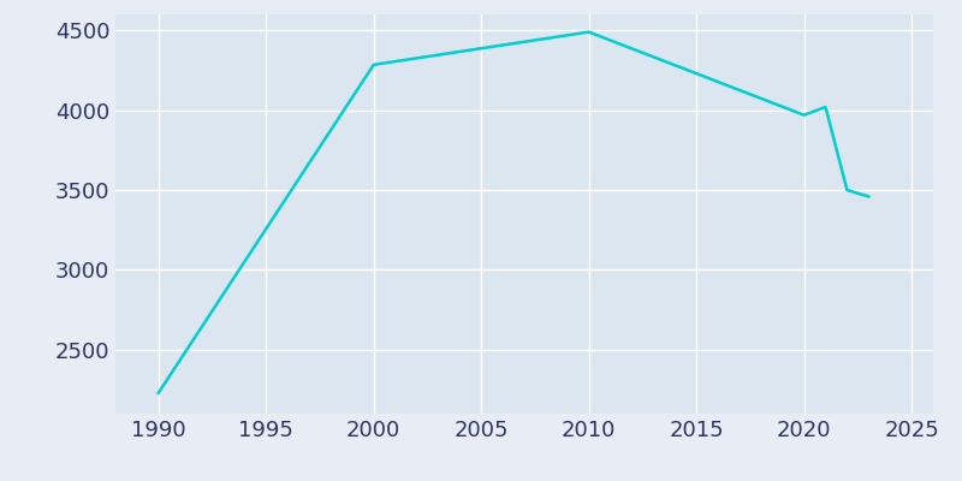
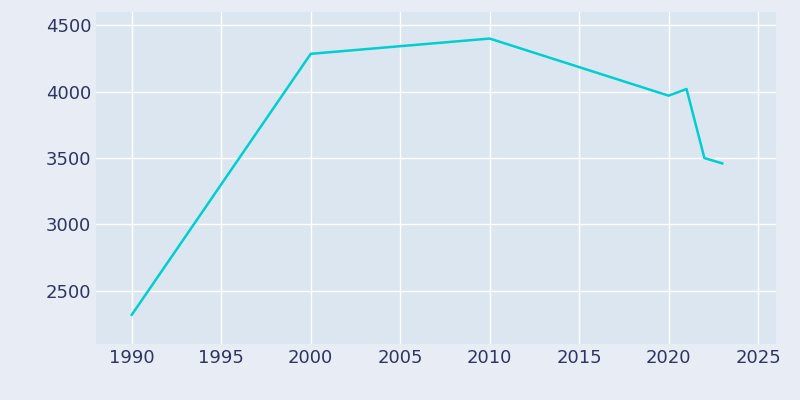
1990: 2230 -> 2320
2010: 4490 -> 4400
